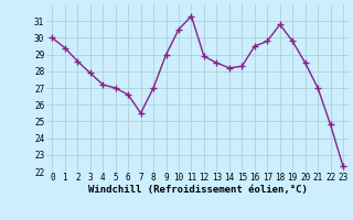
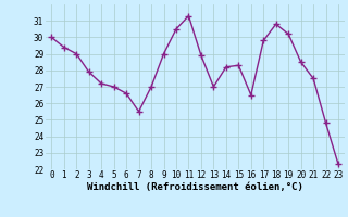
2: 28.6 -> 29.0
13: 28.5 -> 27.0
16: 29.5 -> 26.5
19: 29.8 -> 30.2
21: 27.0 -> 27.5
